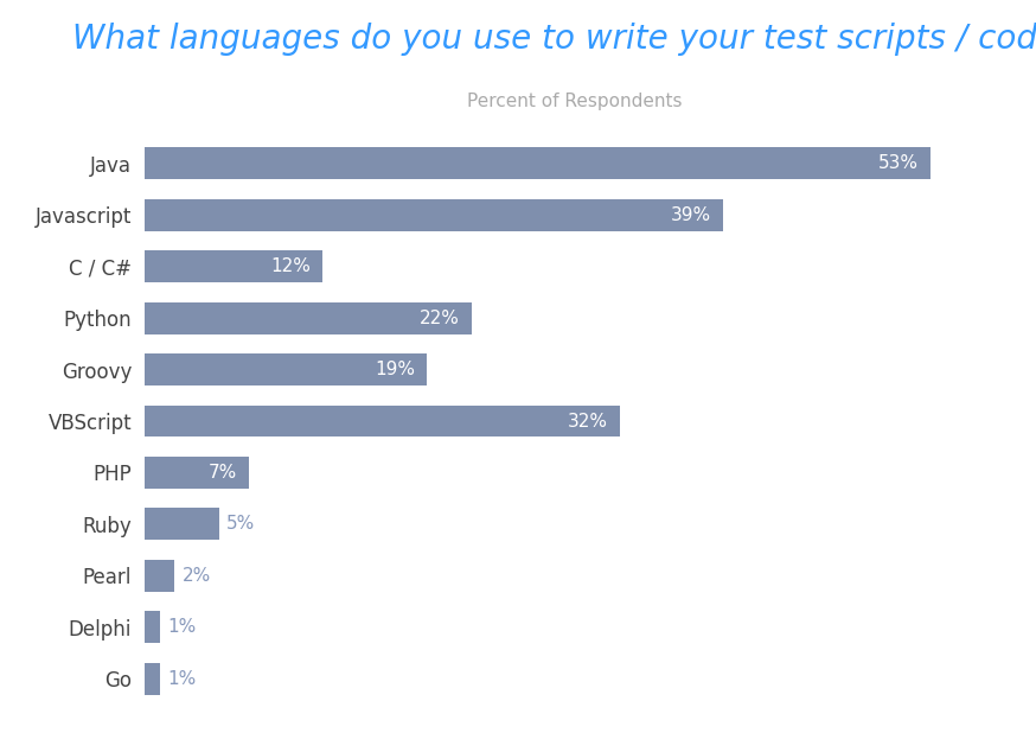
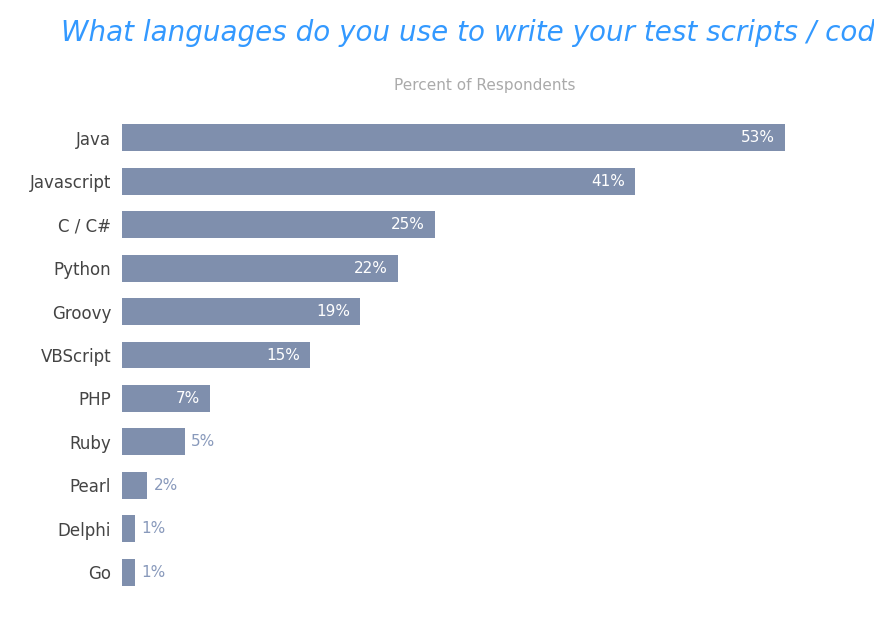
Javascript: 39% -> 41%
C / C#: 12% -> 25%
VBScript: 32% -> 15%
